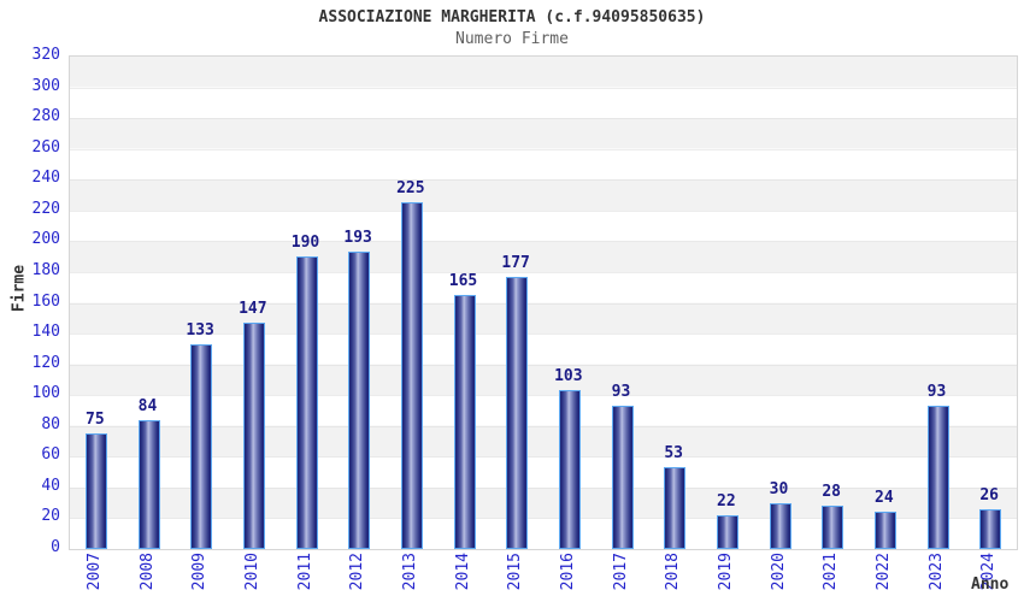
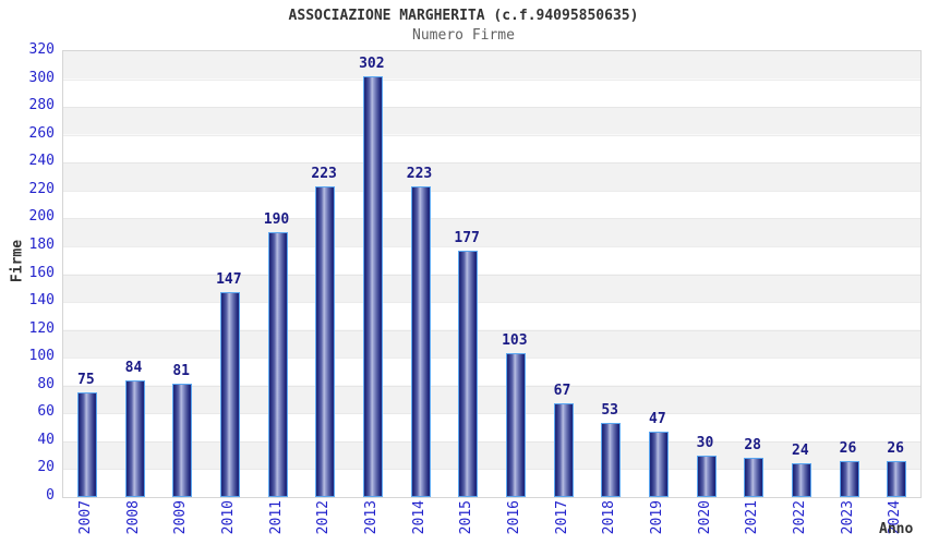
2009: 133 -> 81
2012: 193 -> 223
2013: 225 -> 302
2014: 165 -> 223
2017: 93 -> 67
2019: 22 -> 47
2023: 93 -> 26
